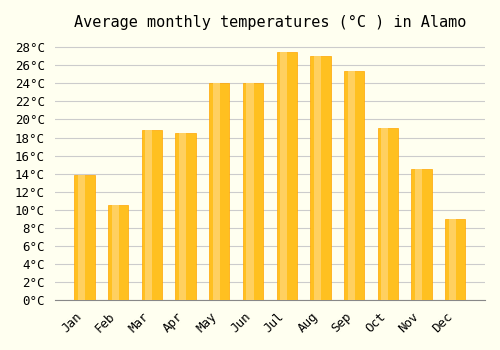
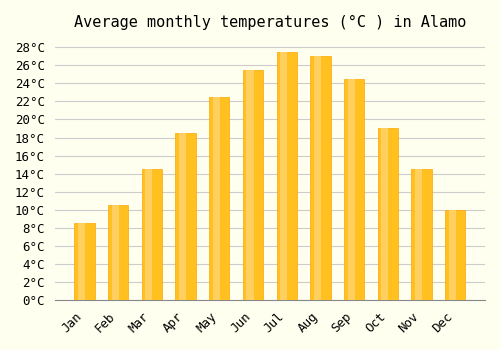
Jan: 13.8°C -> 8.5°C
Mar: 18.8°C -> 14.5°C
May: 24.0°C -> 22.5°C
Jun: 24.0°C -> 25.5°C
Sep: 25.4°C -> 24.5°C
Dec: 9.0°C -> 10.0°C
